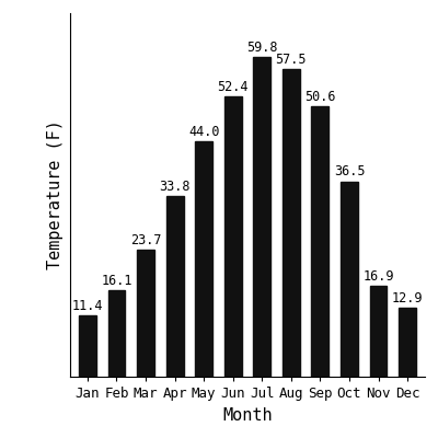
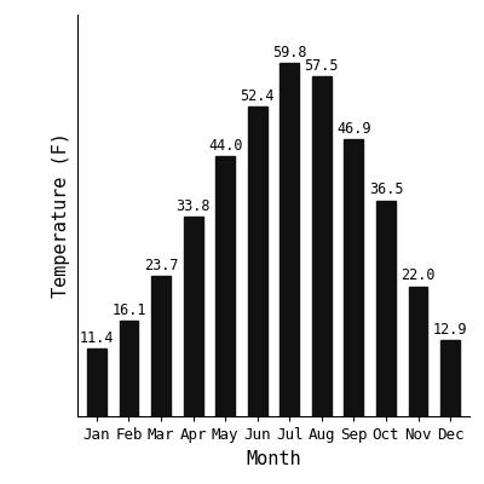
Sep: 50.6 -> 46.9
Nov: 16.9 -> 22.0
